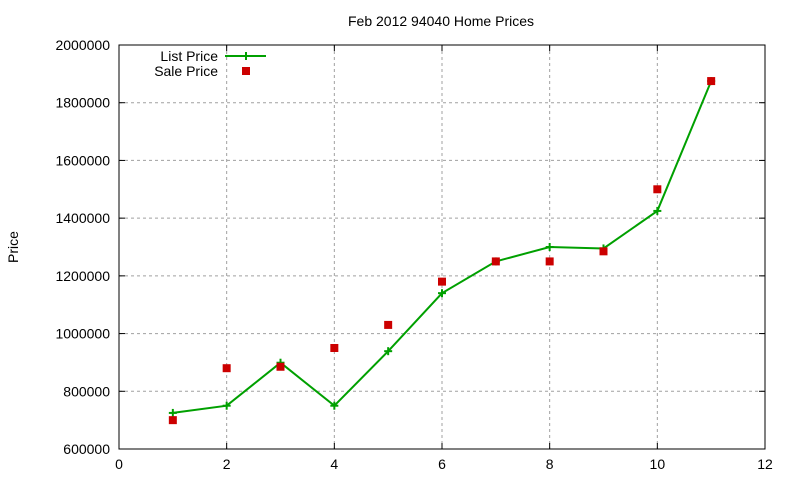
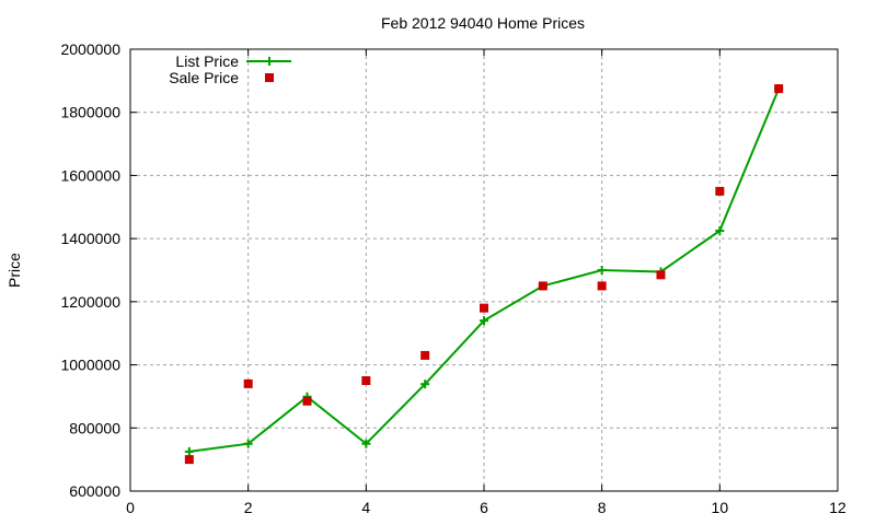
Sale Price/2: 880000 -> 940000
Sale Price/10: 1500000 -> 1550000
